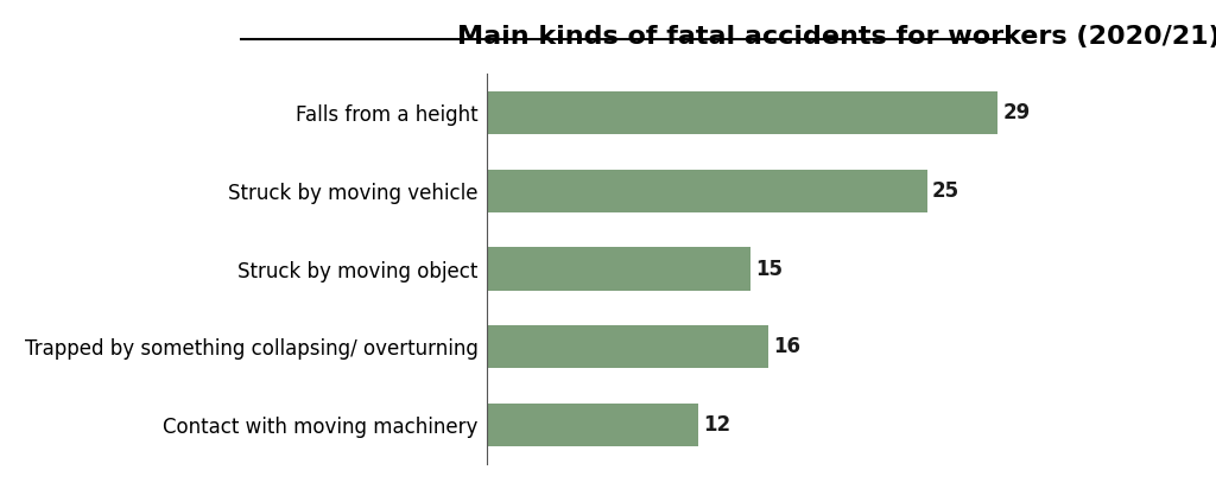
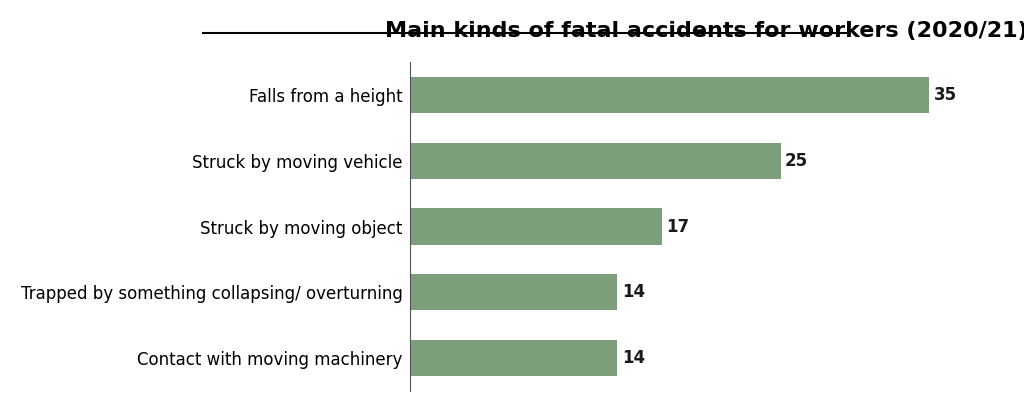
Falls from a height: 29 -> 35
Struck by moving object: 15 -> 17
Trapped by something collapsing/ overturning: 16 -> 14
Contact with moving machinery: 12 -> 14
